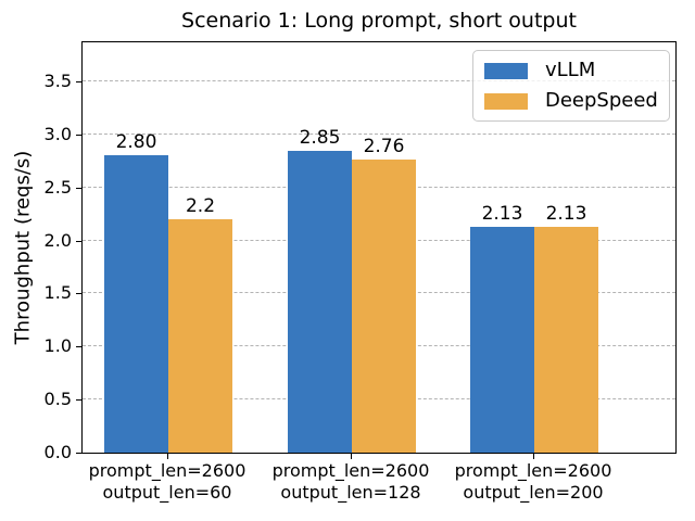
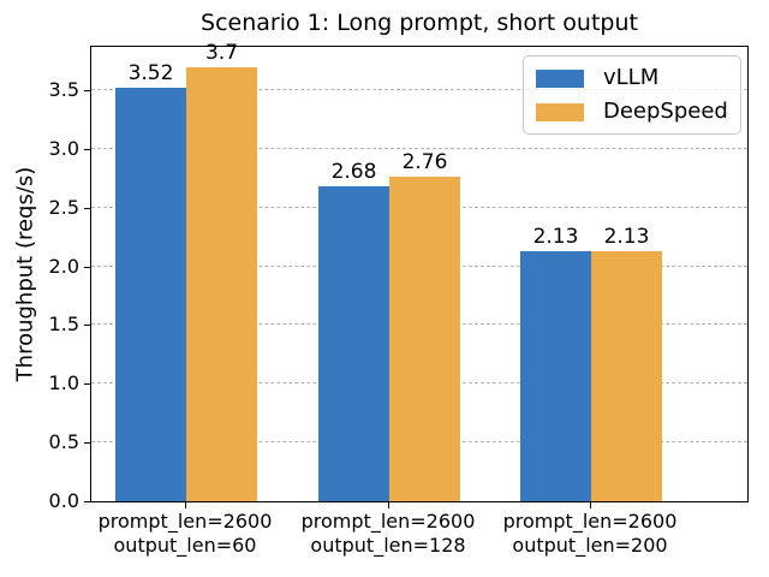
vLLM/prompt_len=2600 output_len=60: 2.80 -> 3.52
DeepSpeed/prompt_len=2600 output_len=60: 2.2 -> 3.7
vLLM/prompt_len=2600 output_len=128: 2.85 -> 2.68
